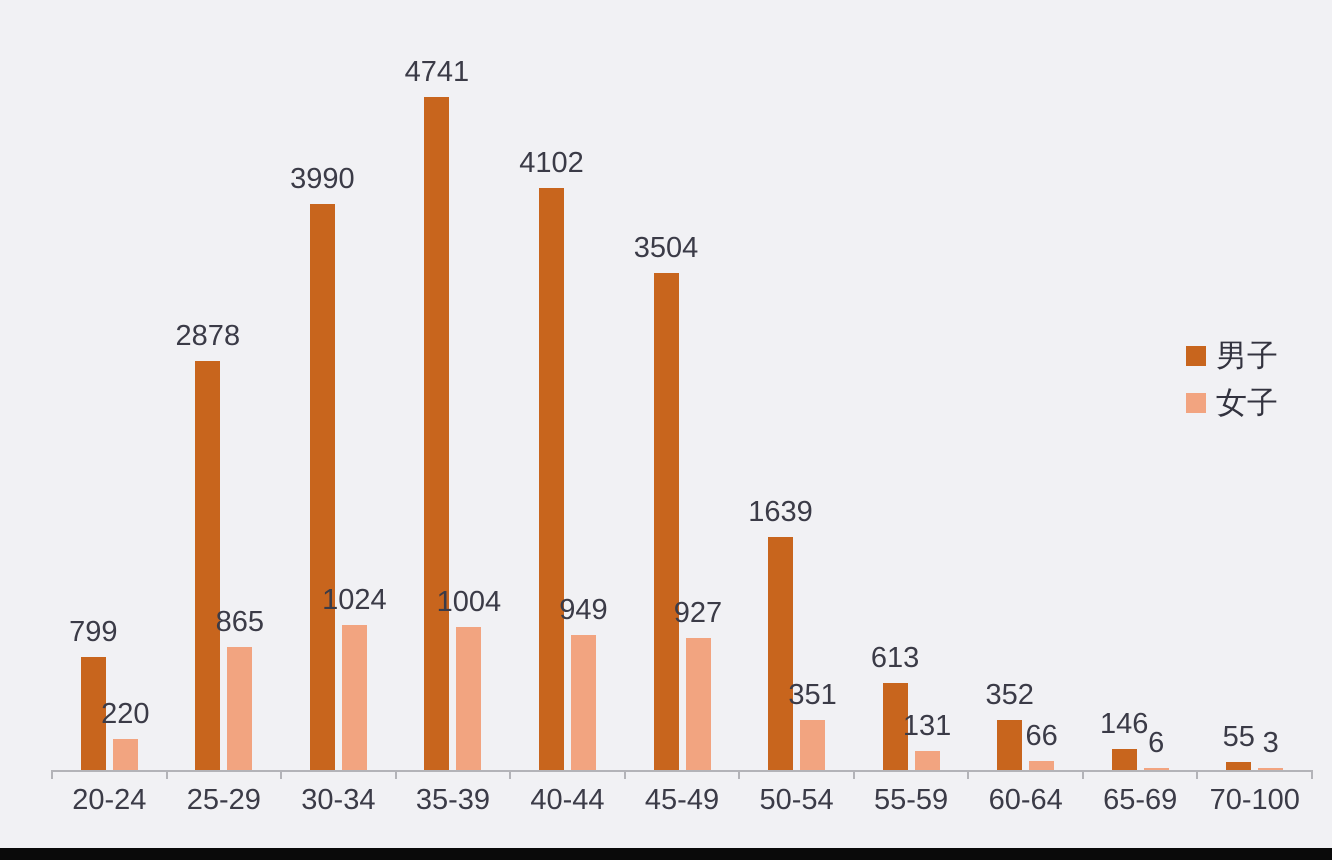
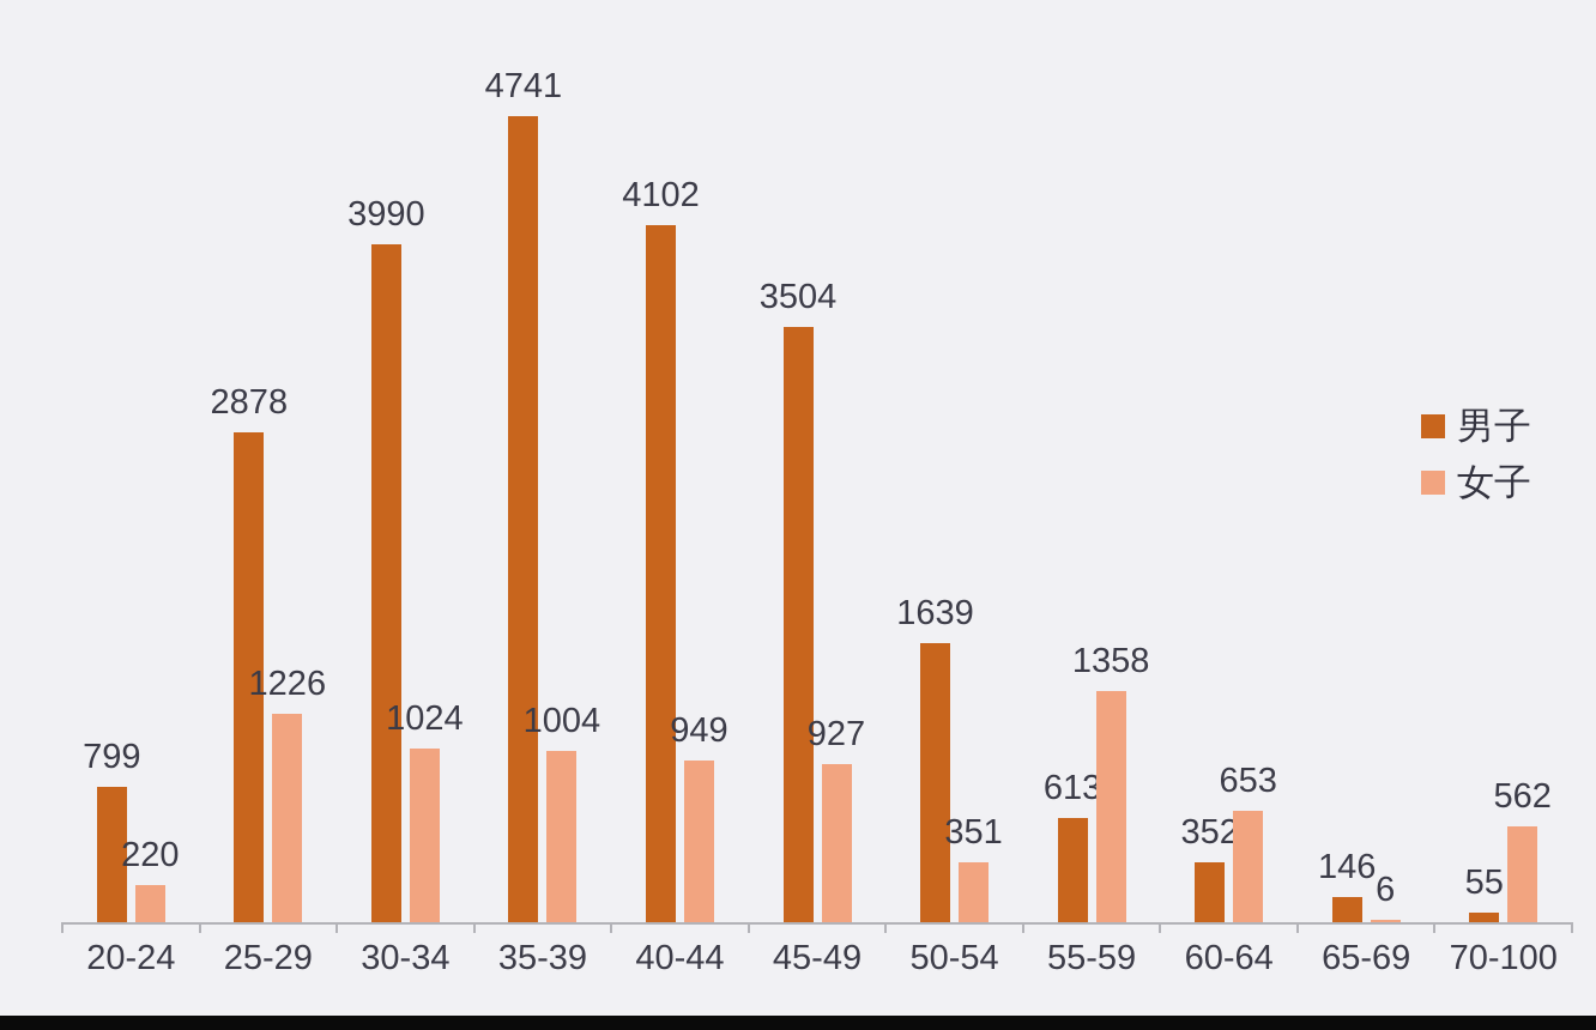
女子/25-29: 865 -> 1226
女子/55-59: 131 -> 1358
女子/60-64: 66 -> 653
女子/70-100: 3 -> 562
